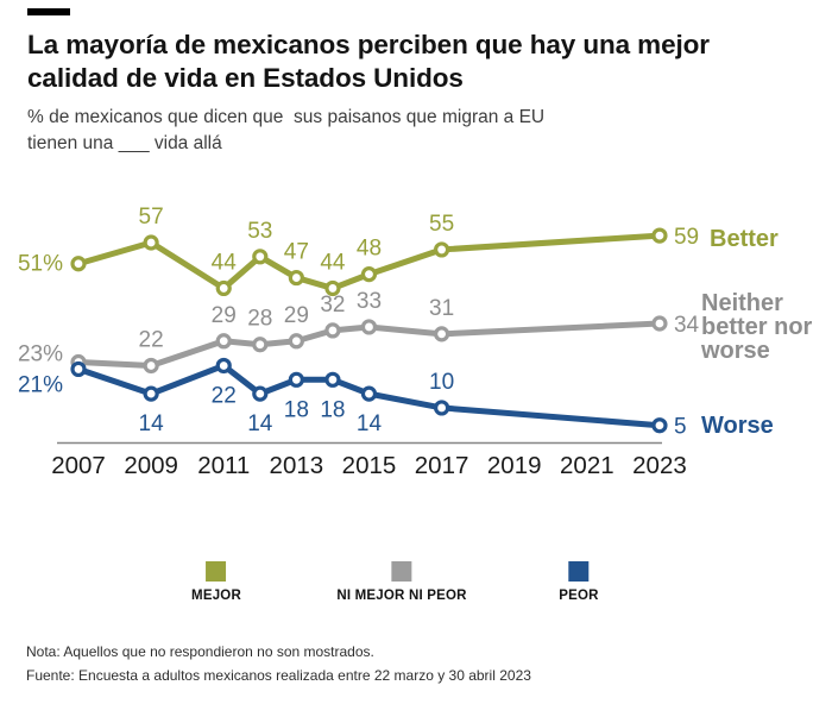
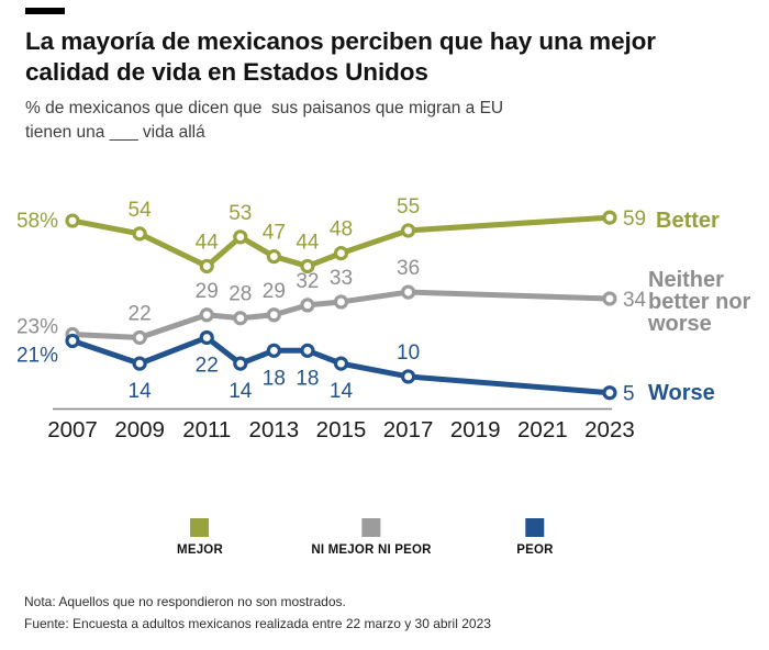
Better/2007: 51% -> 58%
Better/2009: 57 -> 54
Neither better nor worse/2017: 31 -> 36
